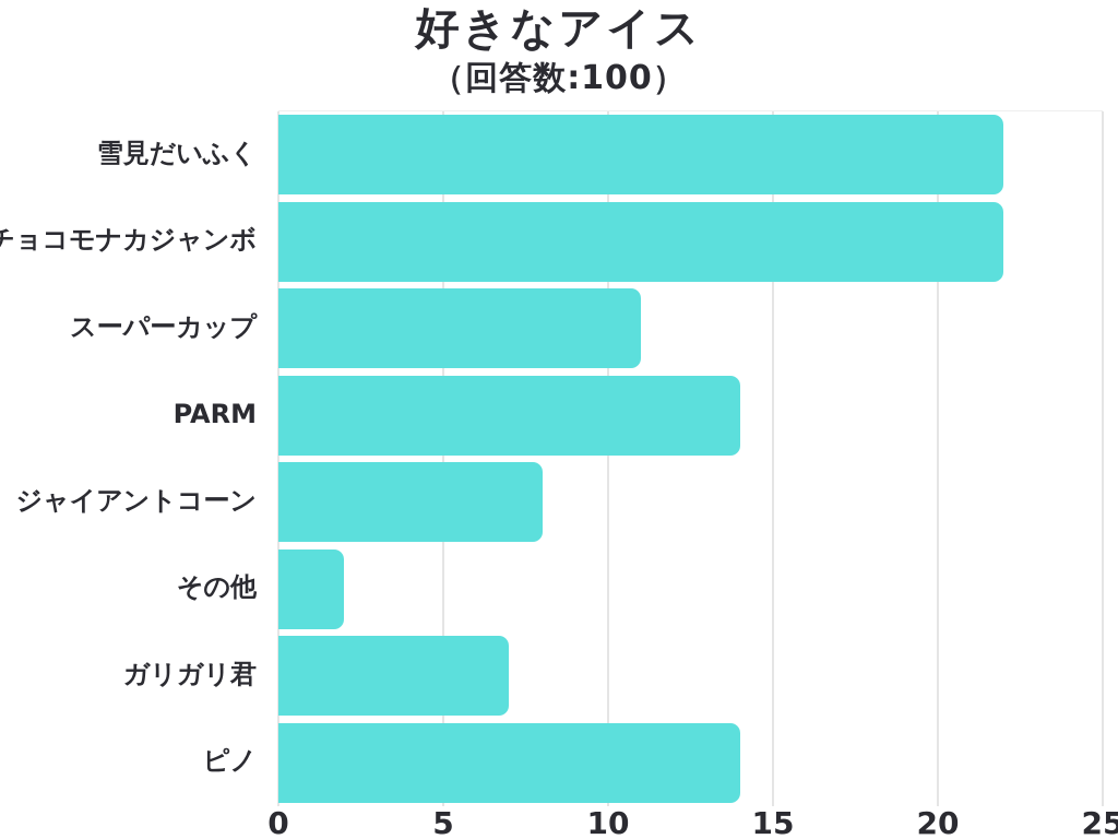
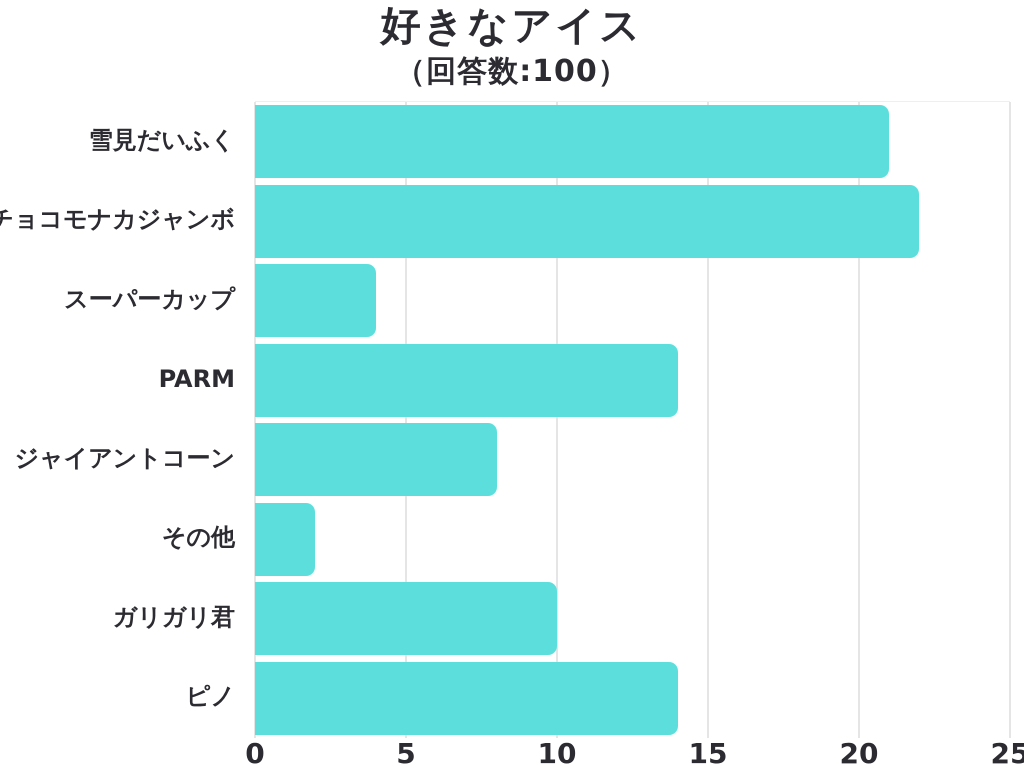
雪見だいふく: 22 -> 21
スーパーカップ: 11 -> 4
ガリガリ君: 7 -> 10
